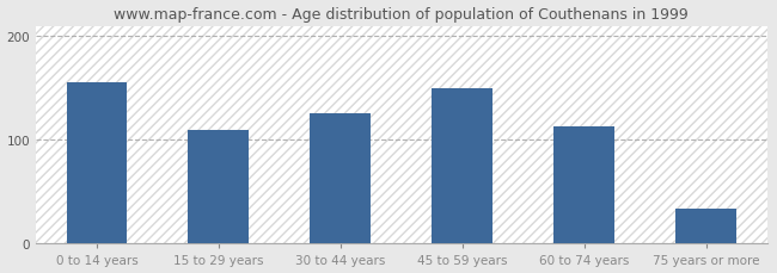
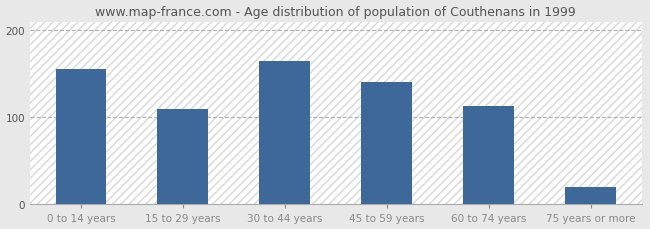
30 to 44 years: 126 -> 165
45 to 59 years: 150 -> 140
75 years or more: 34 -> 20
